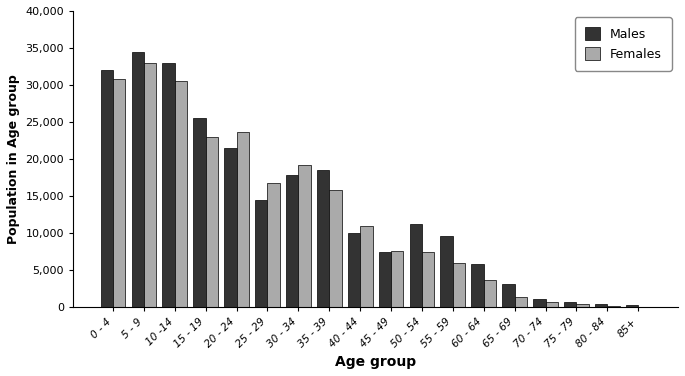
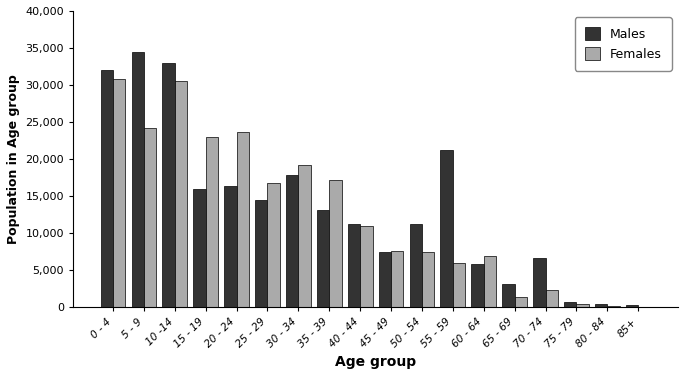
Females/5 - 9: 33,000 -> 24,200
Males/15 - 19: 25,500 -> 16,000
Males/20 - 24: 21,500 -> 16,400
Males/35 - 39: 18,500 -> 13,200
Females/35 - 39: 15,800 -> 17,200
Males/40 - 44: 10,000 -> 11,200
Males/55 - 59: 9,700 -> 21,200
Females/60 - 64: 3,700 -> 7,000
Males/70 - 74: 1,200 -> 6,600
Females/70 - 74: 700 -> 2,400
